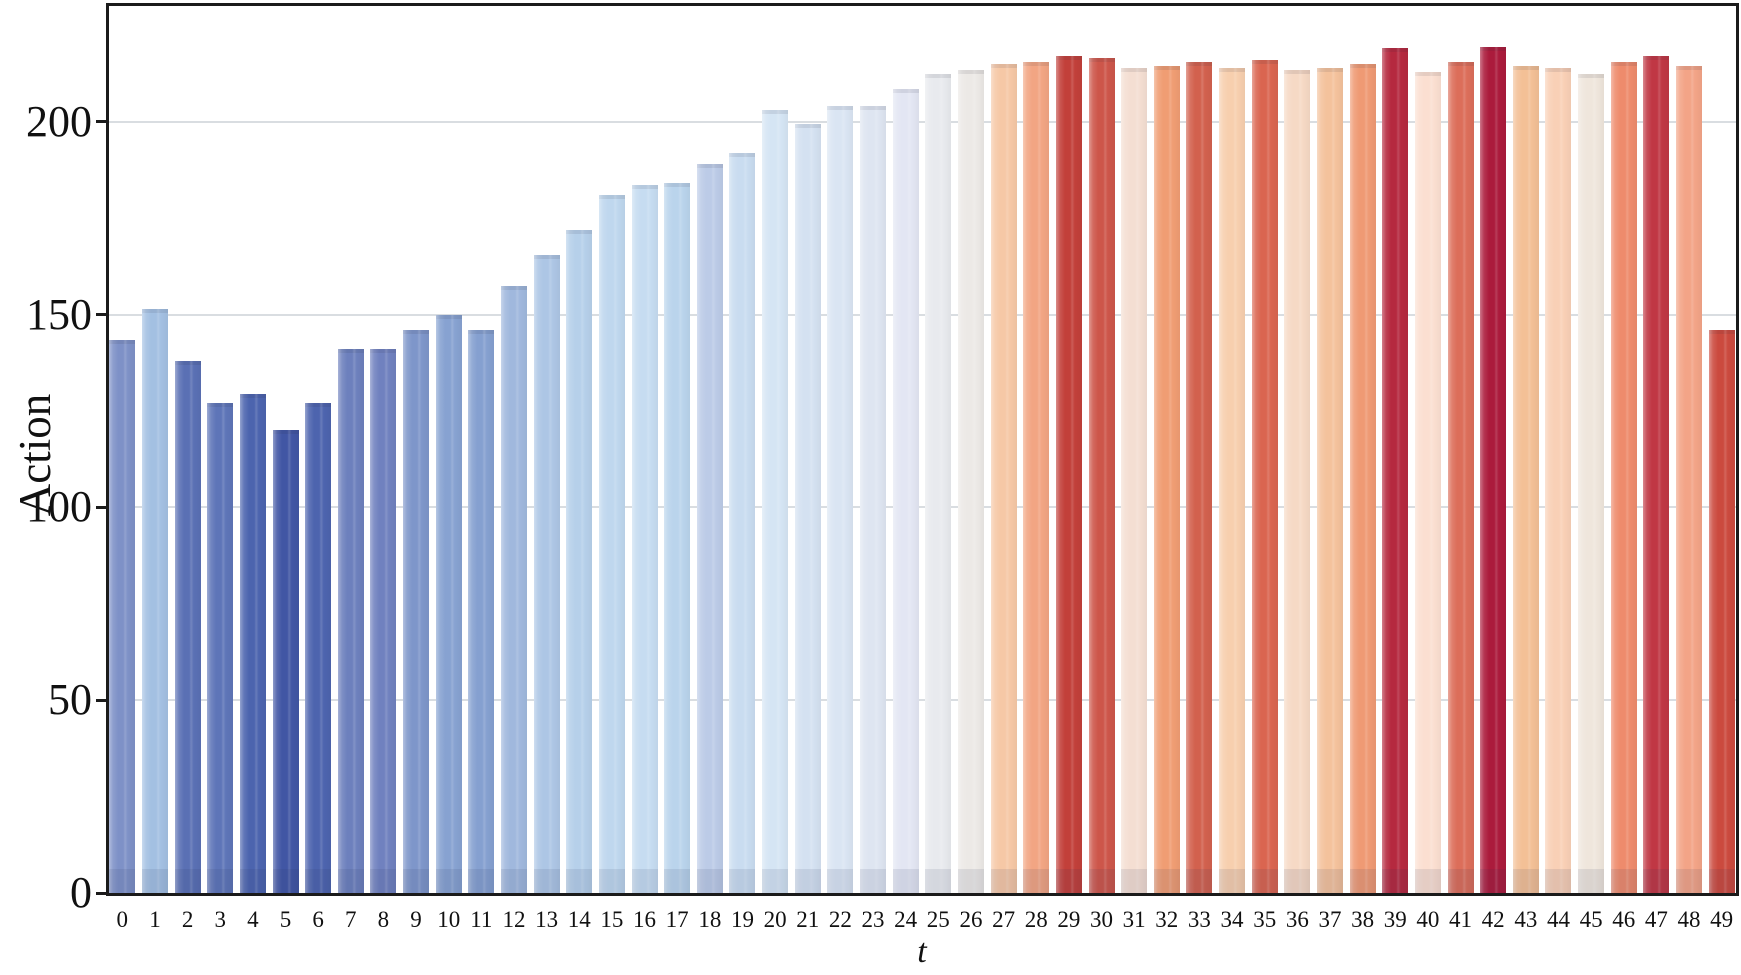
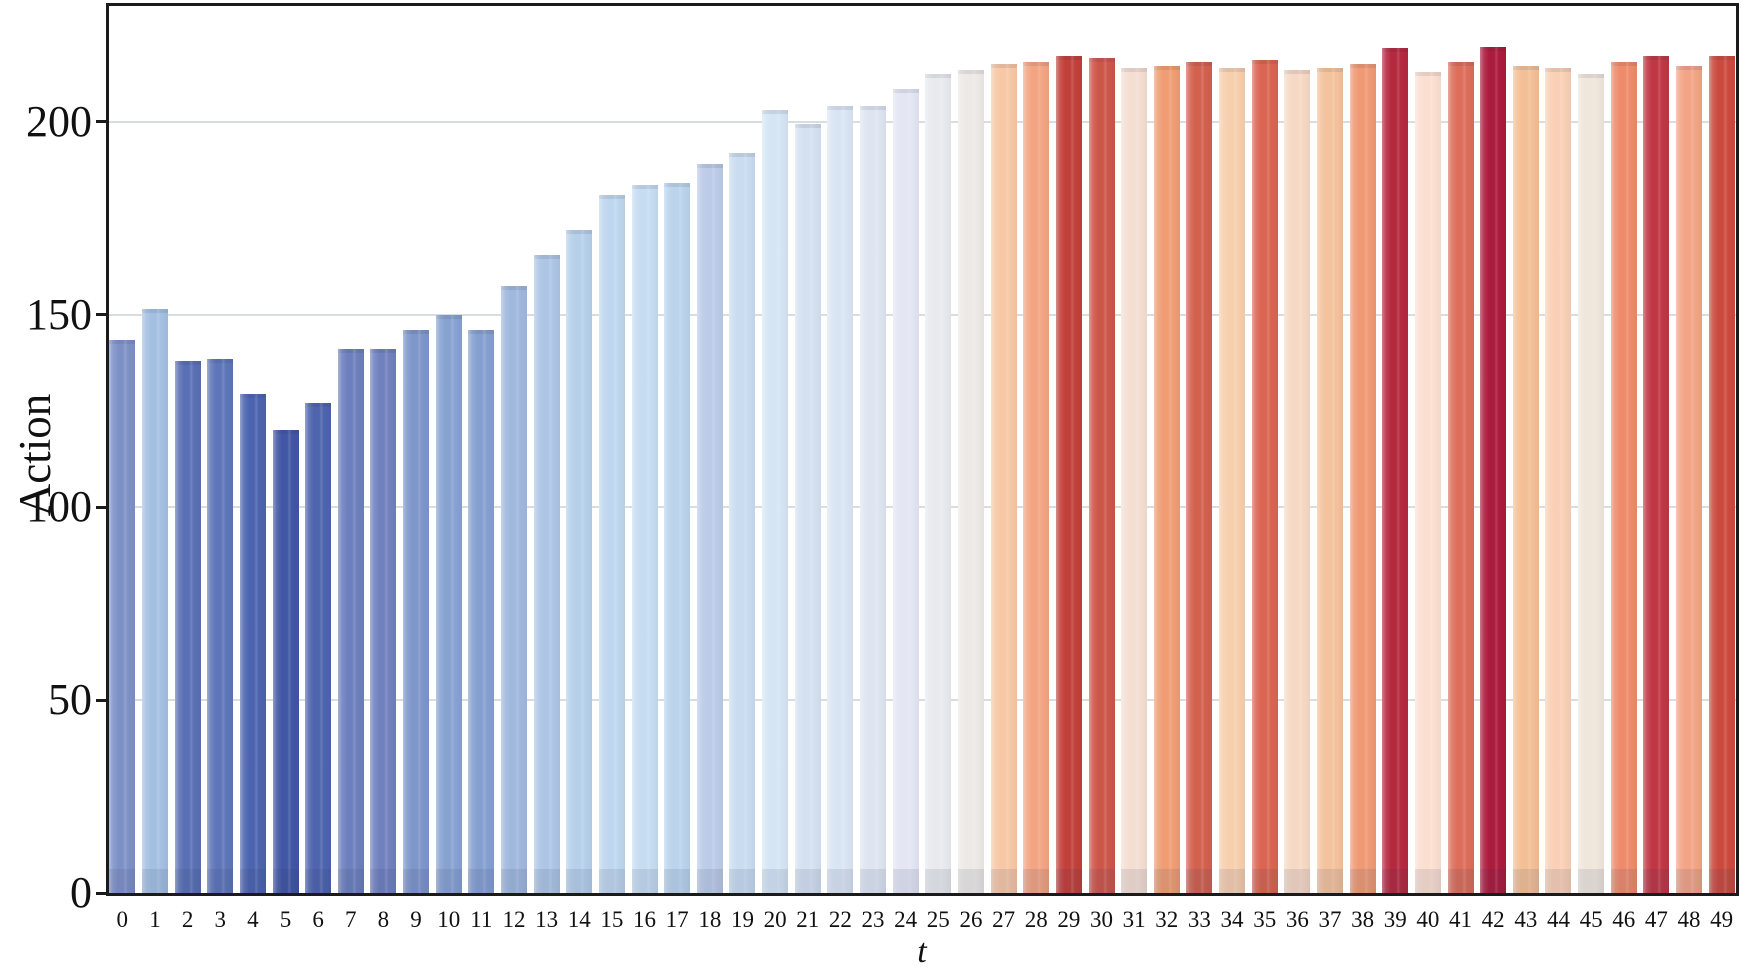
3: 127 -> 138
49: 146 -> 217
